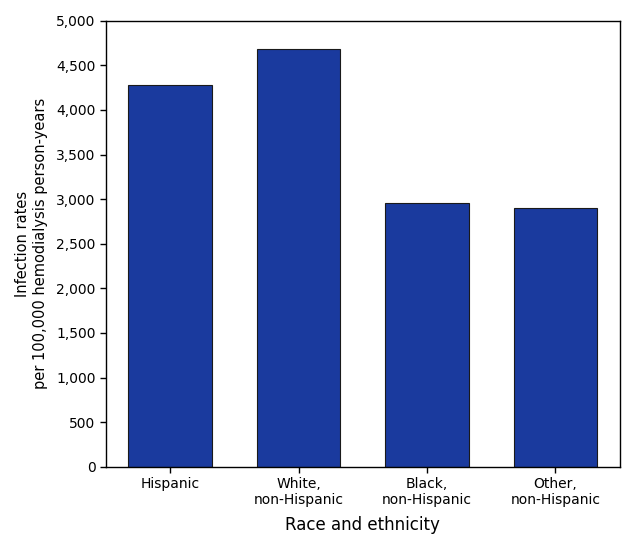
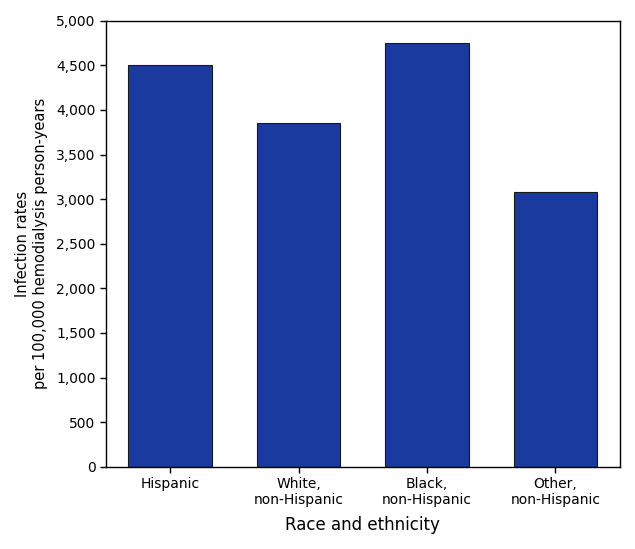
Hispanic: 4,280 -> 4,500
White, non-Hispanic: 4,680 -> 3,850
Black, non-Hispanic: 2,960 -> 4,750
Other, non-Hispanic: 2,900 -> 3,080
